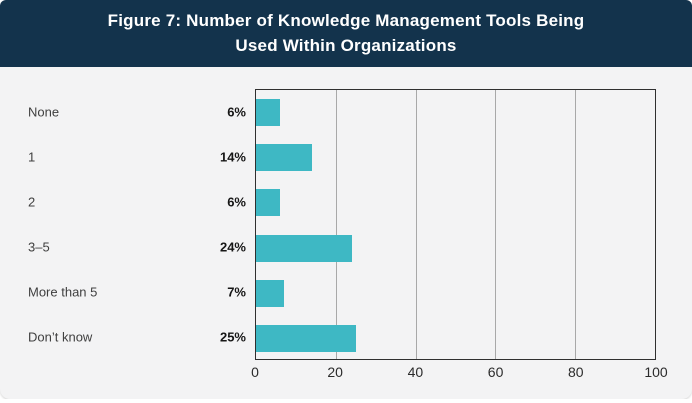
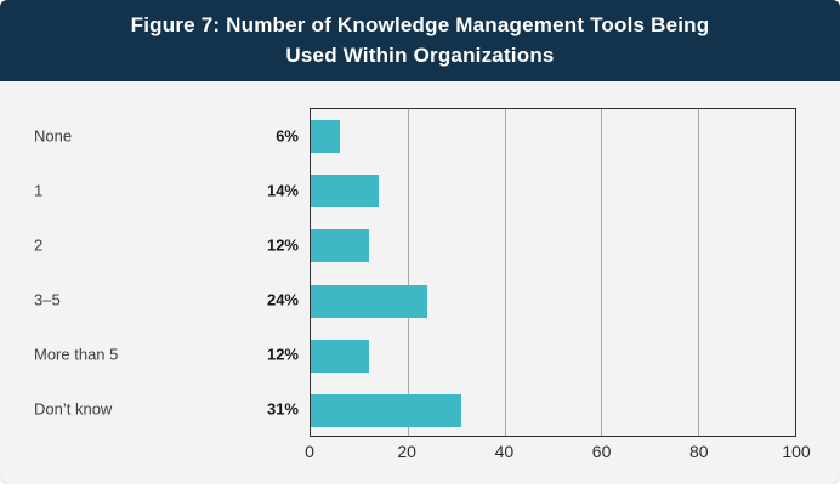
2: 6% -> 12%
More than 5: 7% -> 12%
Don’t know: 25% -> 31%
